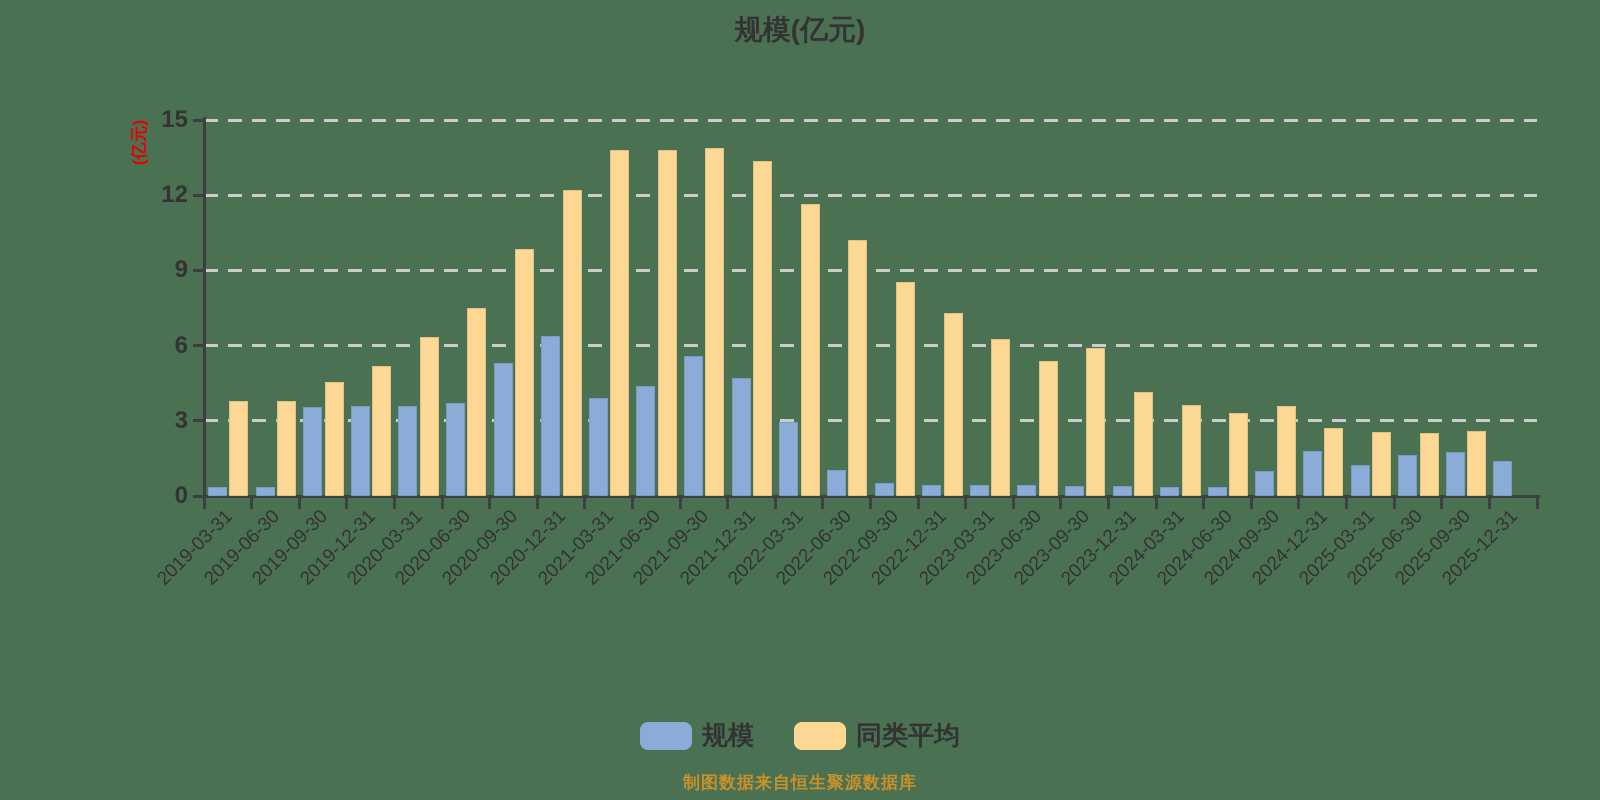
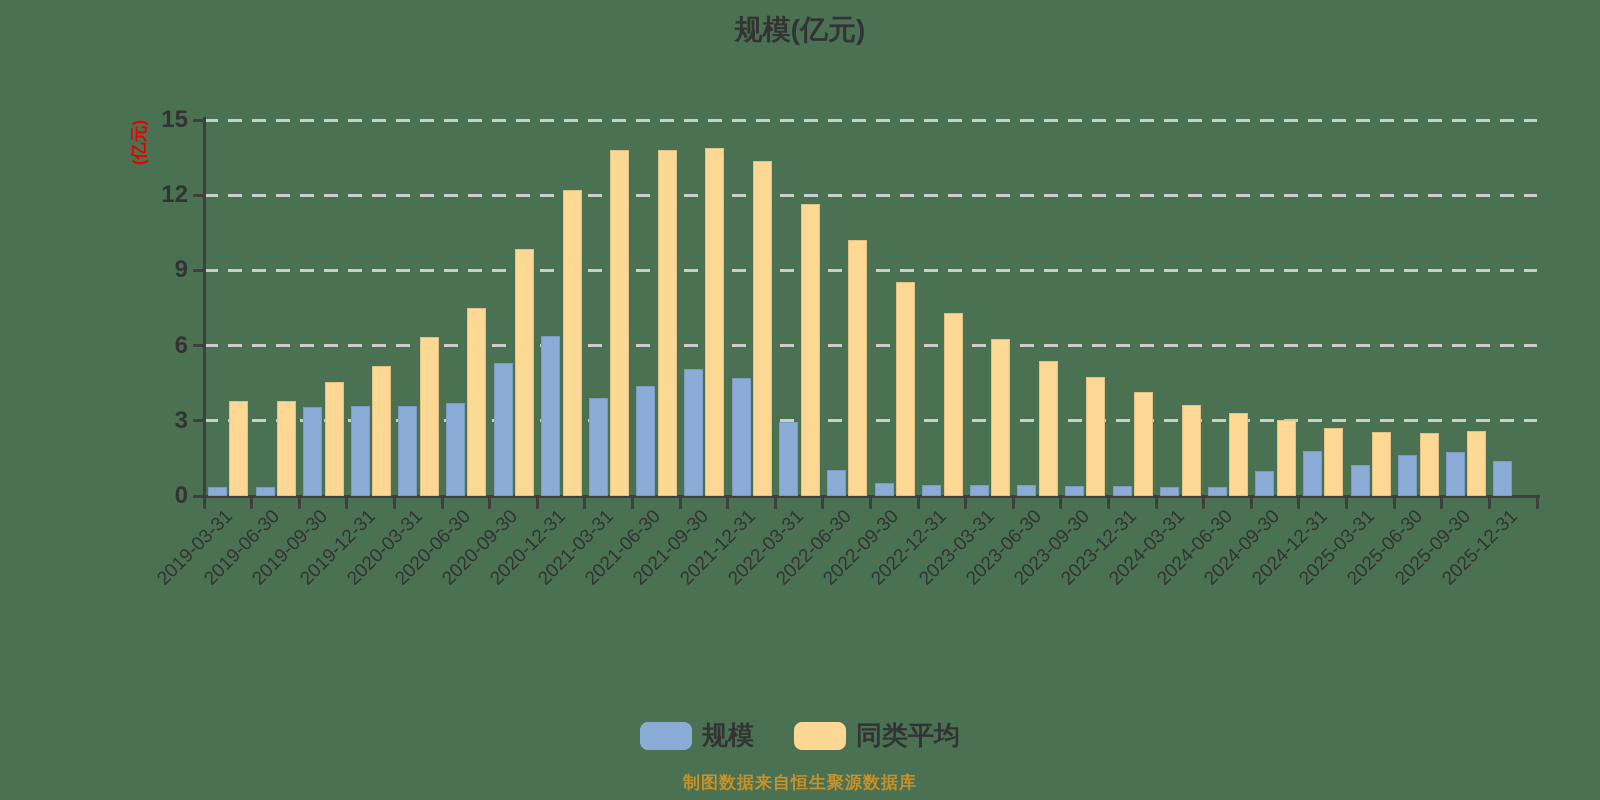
规模/2021-09-30: 5.6 -> 5.0
同类平均/2023-09-30: 5.9 -> 4.8
同类平均/2024-09-30: 3.6 -> 3.0
